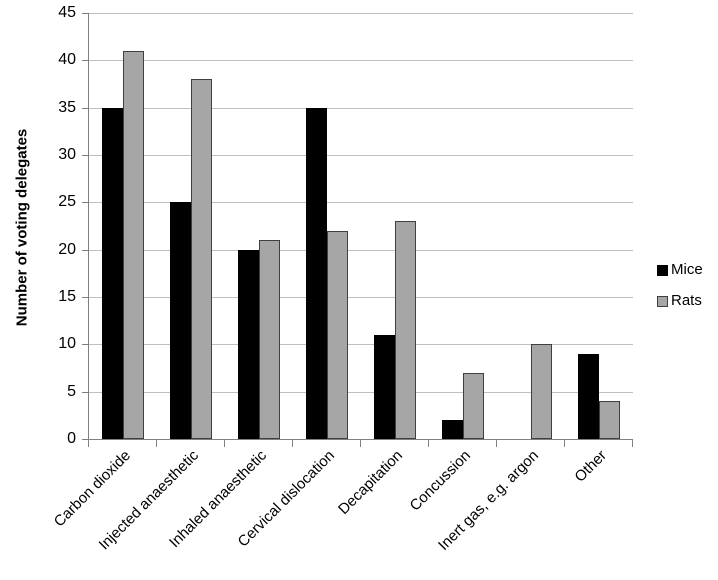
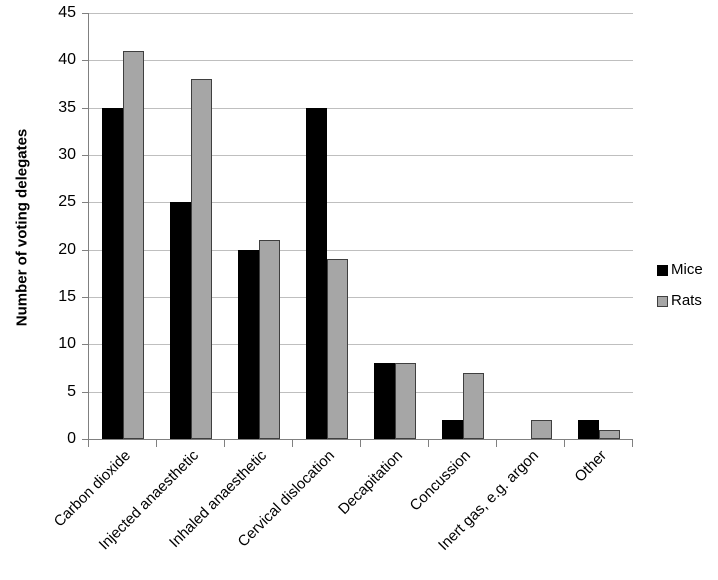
Rats/Cervical dislocation: 22 -> 19
Mice/Decapitation: 11 -> 8
Rats/Decapitation: 23 -> 8
Rats/Inert gas, e.g. argon: 10 -> 2
Mice/Other: 9 -> 2
Rats/Other: 4 -> 1
